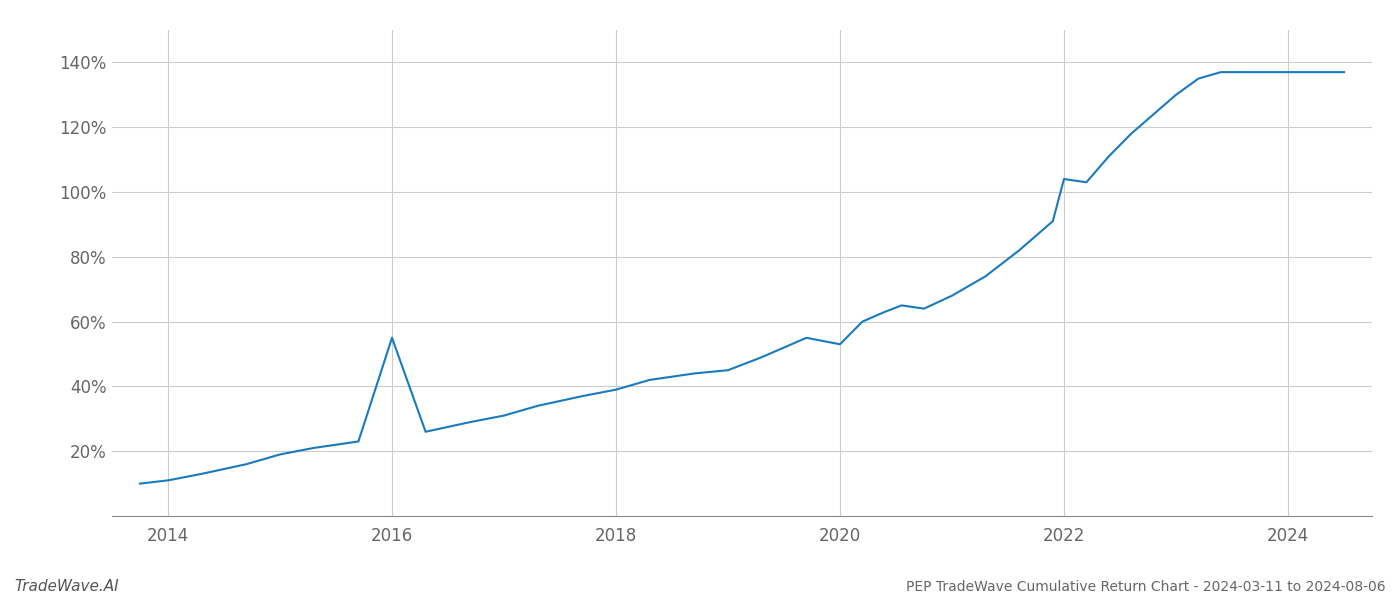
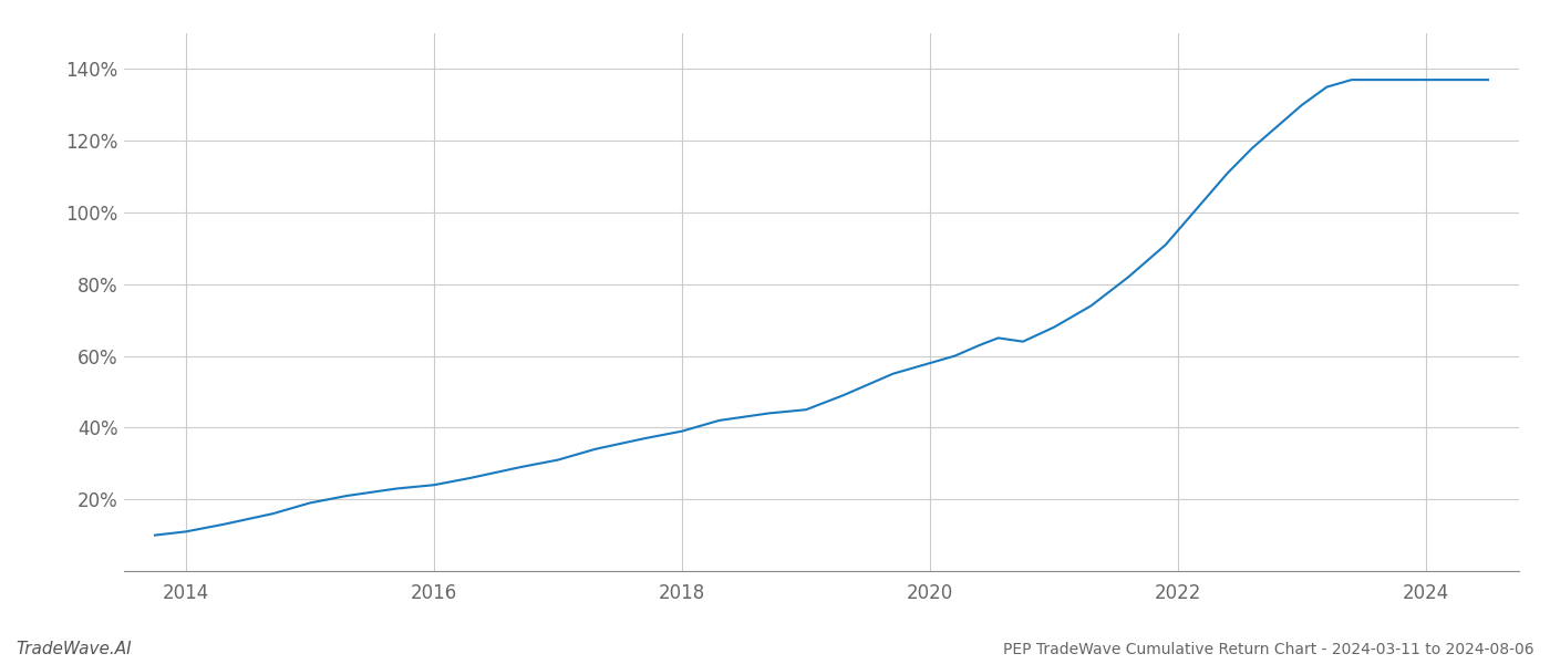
2016: 55% -> 24%
2020: 53% -> 58%
2022: 104% -> 95%
